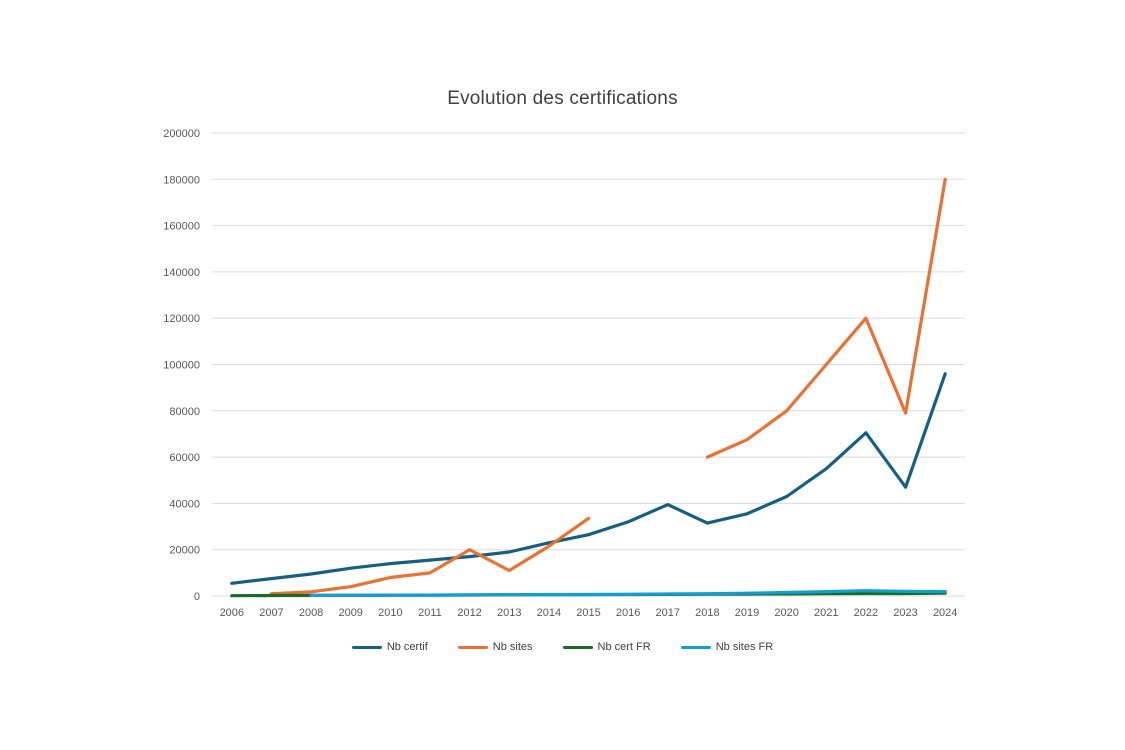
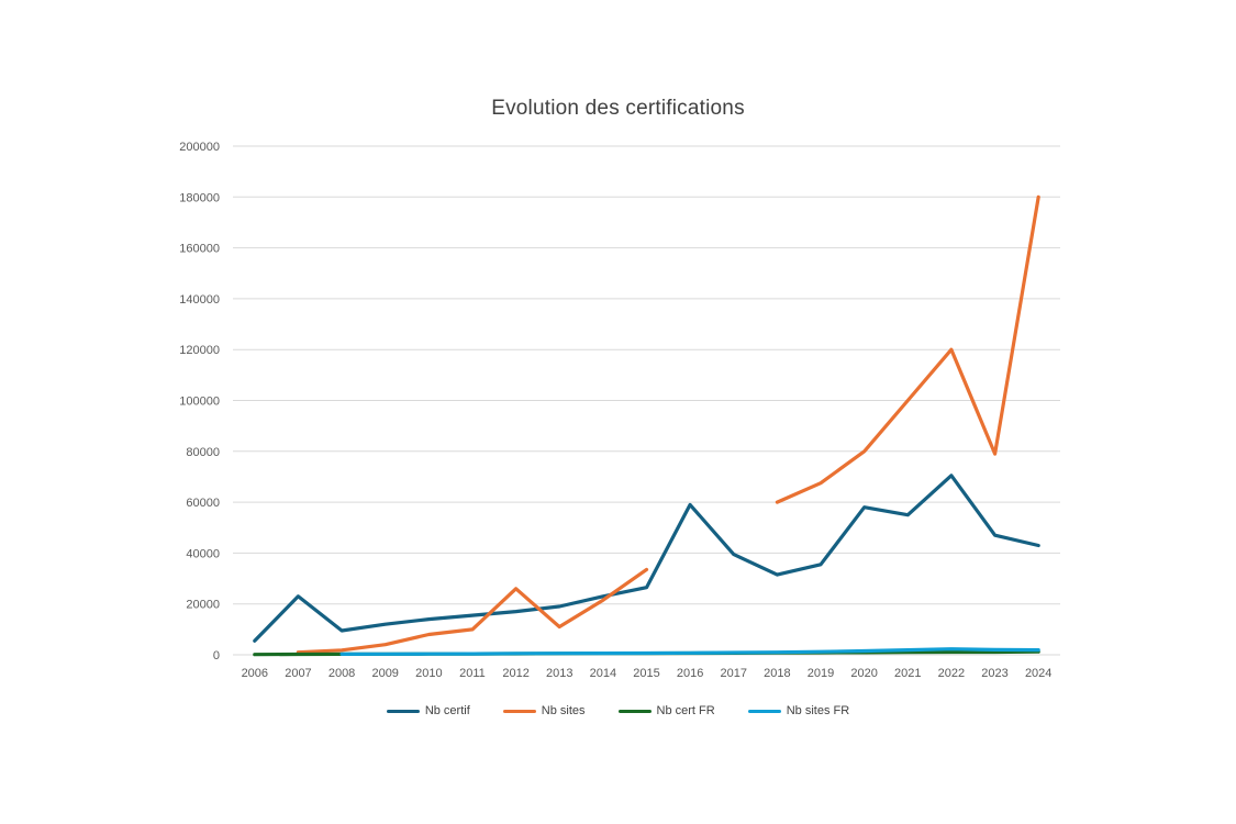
Nb certif/2007: 8000 -> 23000
Nb sites/2012: 20000 -> 26000
Nb certif/2016: 32000 -> 59000
Nb certif/2020: 43000 -> 58000
Nb certif/2024: 96000 -> 43000
